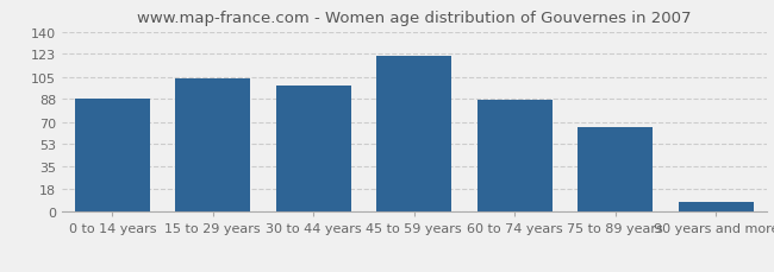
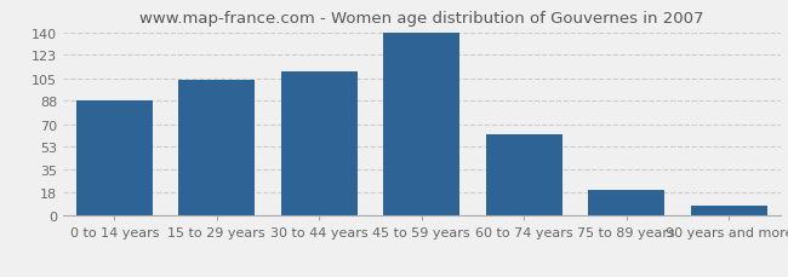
30 to 44 years: 98 -> 110
45 to 59 years: 121 -> 140
60 to 74 years: 87 -> 62
75 to 89 years: 66 -> 20
